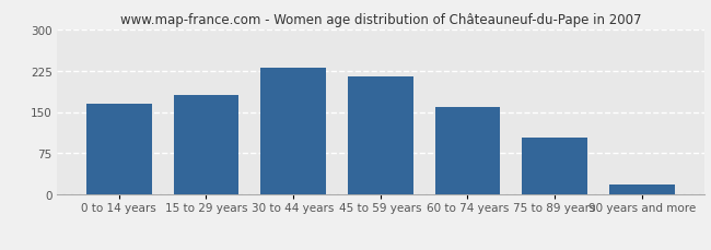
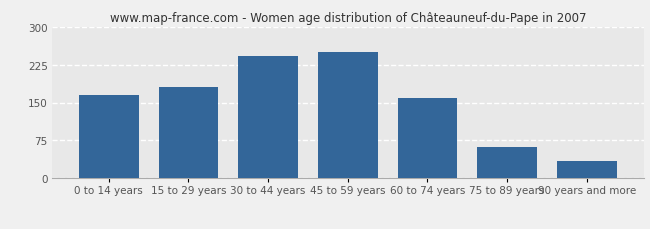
30 to 44 years: 230 -> 242
45 to 59 years: 215 -> 250
75 to 89 years: 103 -> 62
90 years and more: 18 -> 34
